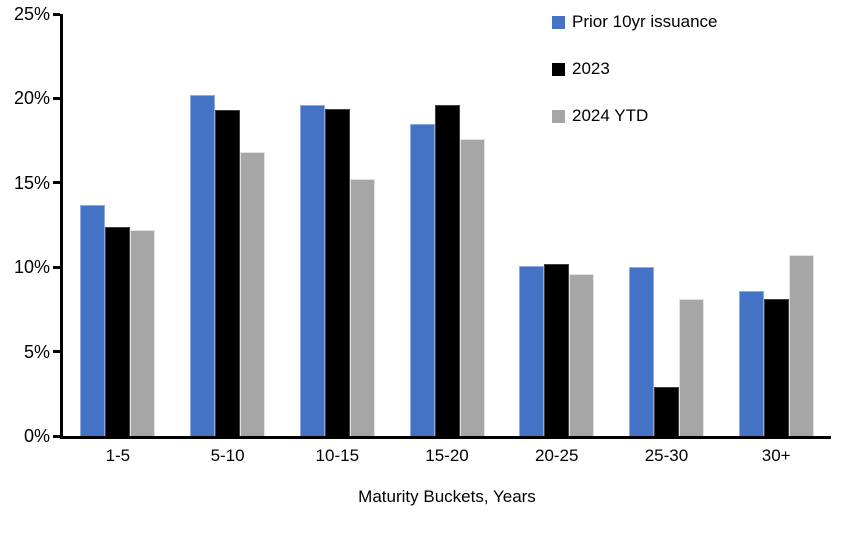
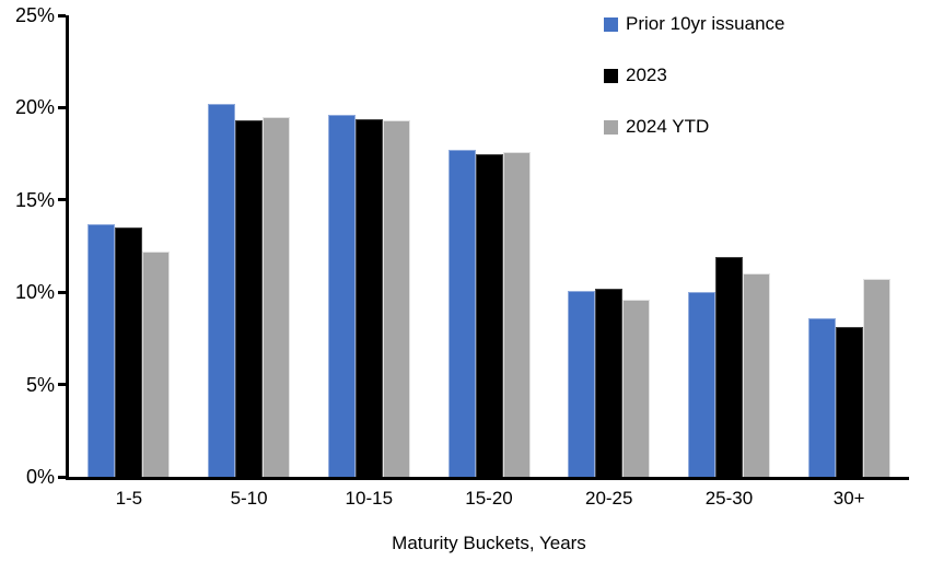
2023/1-5: 12.4% -> 13.5%
2024 YTD/5-10: 16.8% -> 19.5%
2024 YTD/10-15: 15.2% -> 19.3%
Prior 10yr issuance/15-20: 18.5% -> 17.7%
2023/15-20: 19.6% -> 17.5%
2023/25-30: 2.9% -> 11.9%
2024 YTD/25-30: 8.1% -> 11.0%
